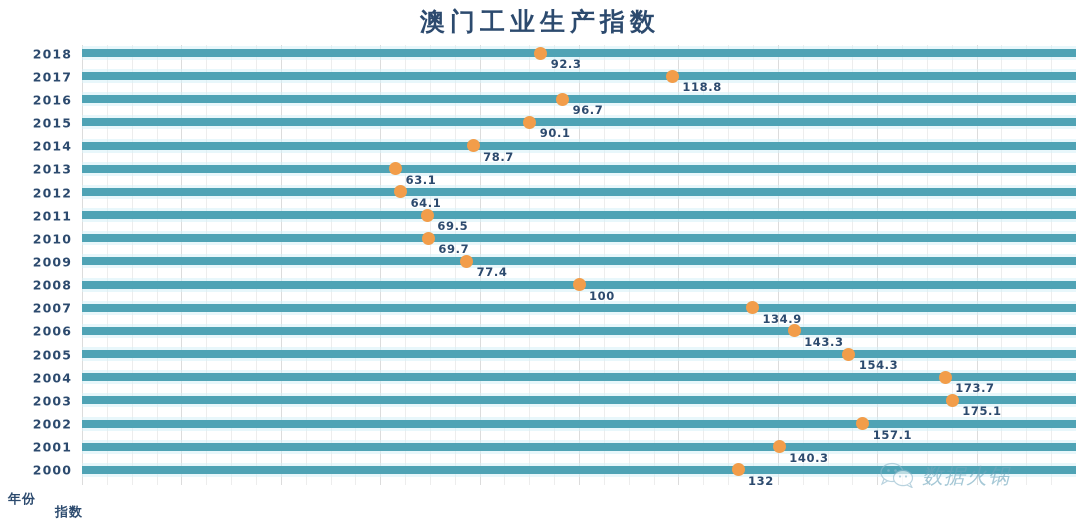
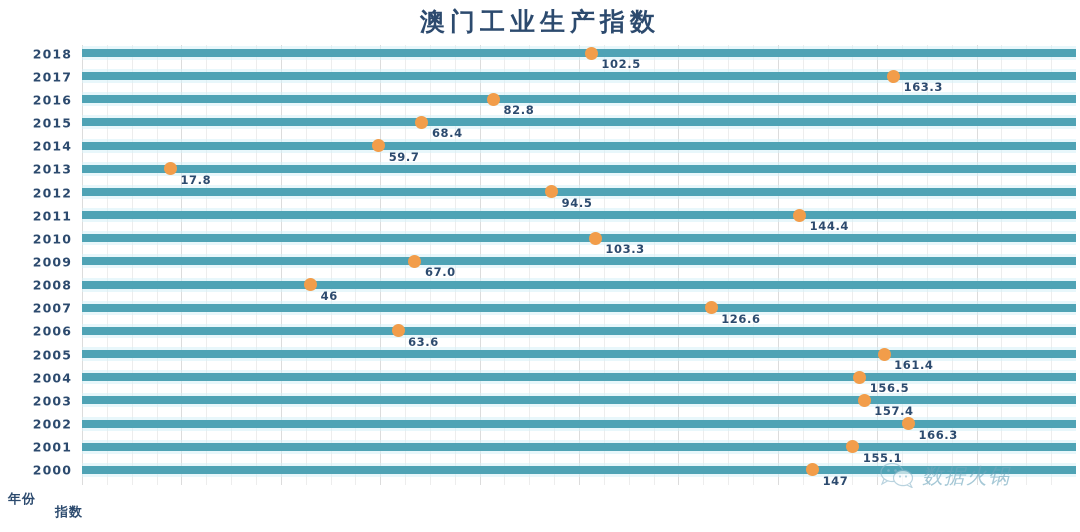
2018: 92.3 -> 102.5
2017: 118.8 -> 163.3
2016: 96.7 -> 82.8
2015: 90.1 -> 68.4
2014: 78.7 -> 59.7
2013: 63.1 -> 17.8
2012: 64.1 -> 94.5
2011: 69.5 -> 144.4
2010: 69.7 -> 103.3
2009: 77.4 -> 67.0
2008: 100 -> 46
2007: 134.9 -> 126.6
2006: 143.3 -> 63.6
2005: 154.3 -> 161.4
2004: 173.7 -> 156.5
2003: 175.1 -> 157.4
2002: 157.1 -> 166.3
2001: 140.3 -> 155.1
2000: 132 -> 147
